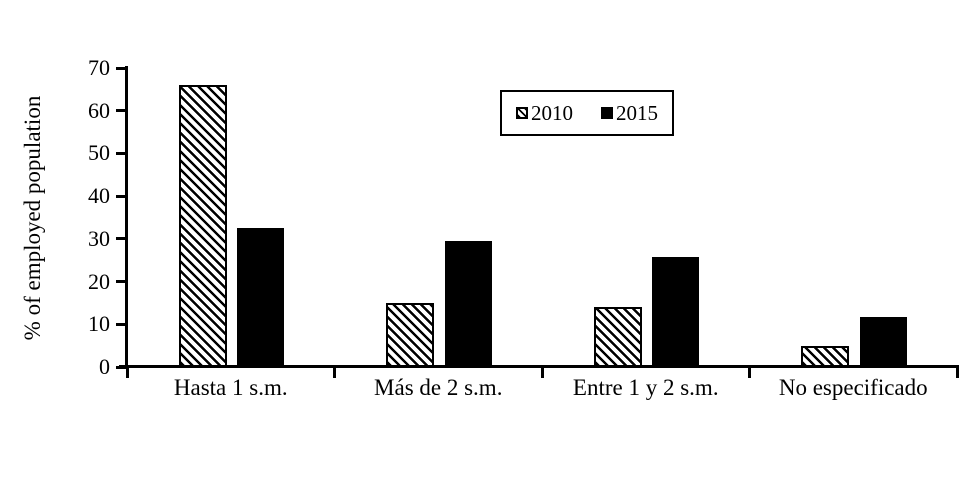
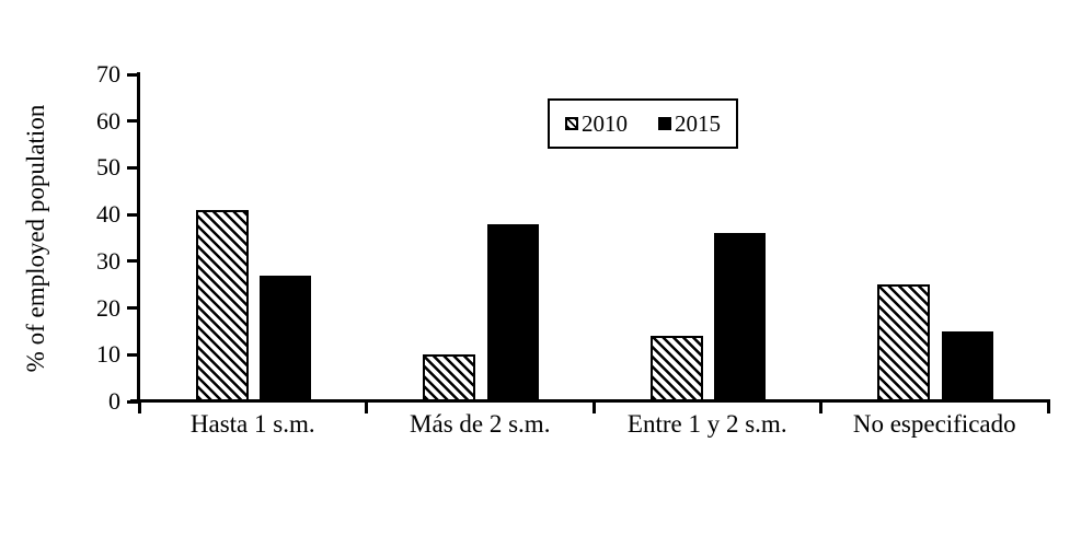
2010/Hasta 1 s.m.: 66 -> 41
2015/Hasta 1 s.m.: 32 -> 27
2010/Más de 2 s.m.: 15 -> 10
2015/Más de 2 s.m.: 30 -> 38
2015/Entre 1 y 2 s.m.: 26 -> 36
2010/No especificado: 5 -> 25
2015/No especificado: 12 -> 15
